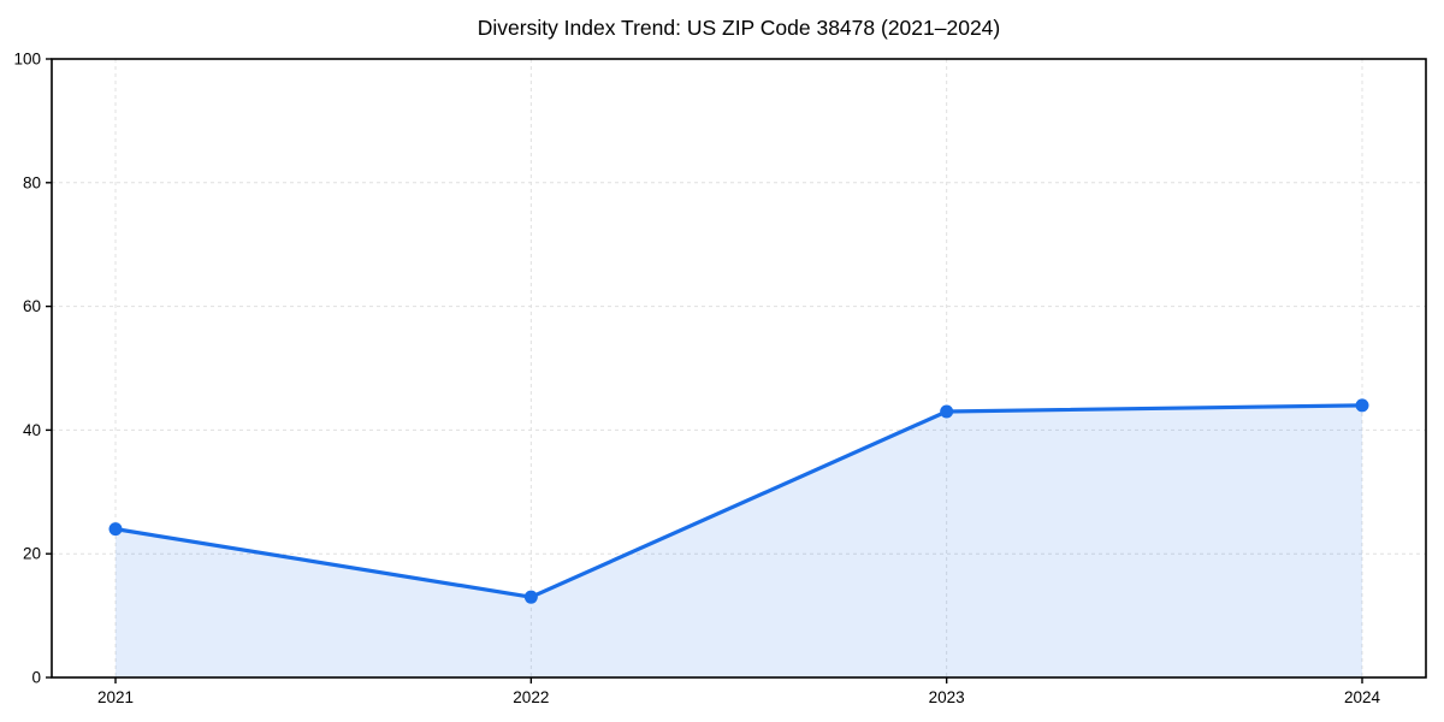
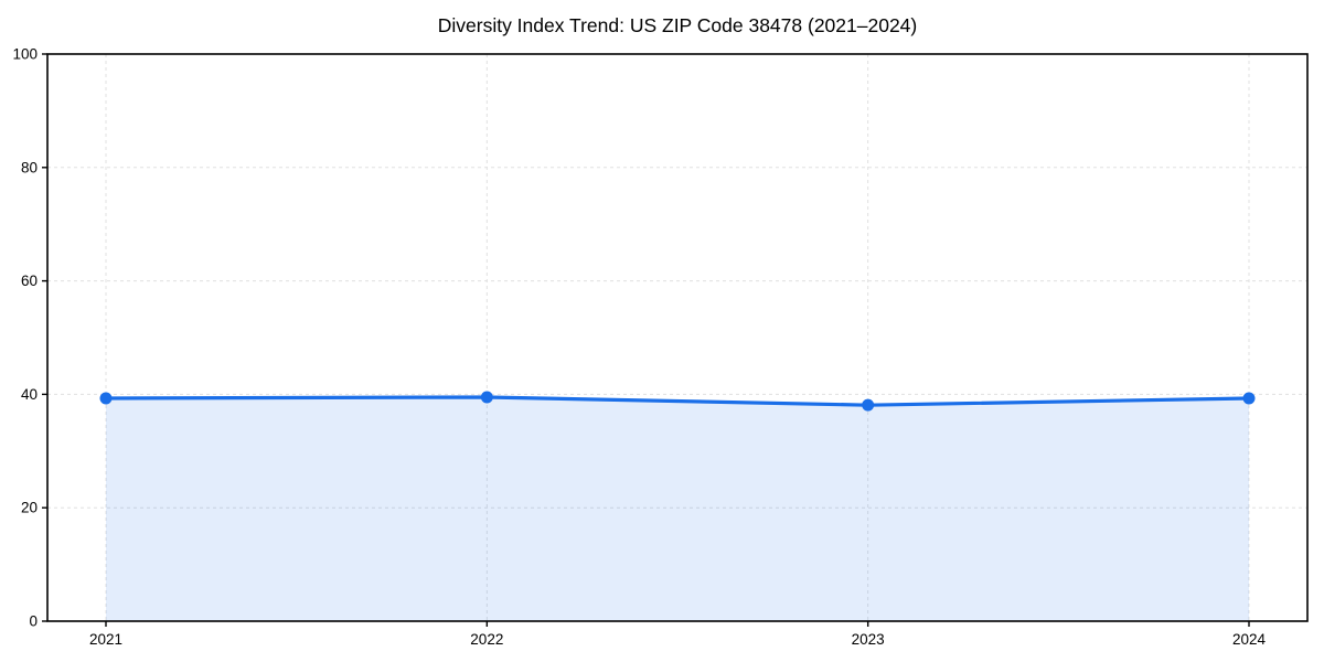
2021: 24 -> 39
2022: 13 -> 40
2023: 43 -> 38
2024: 44 -> 39
